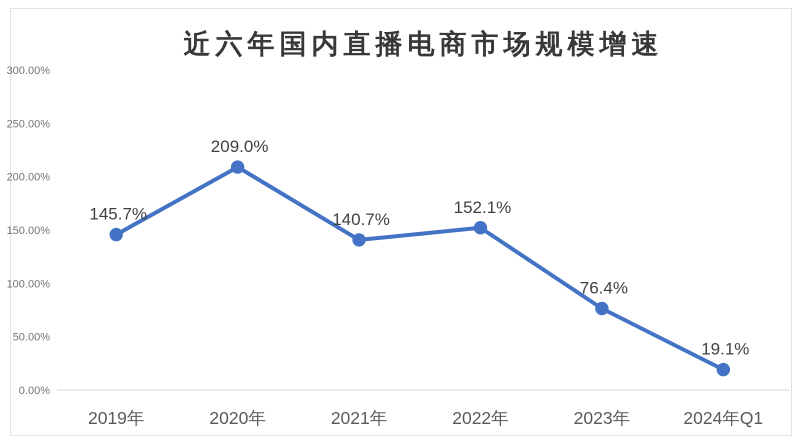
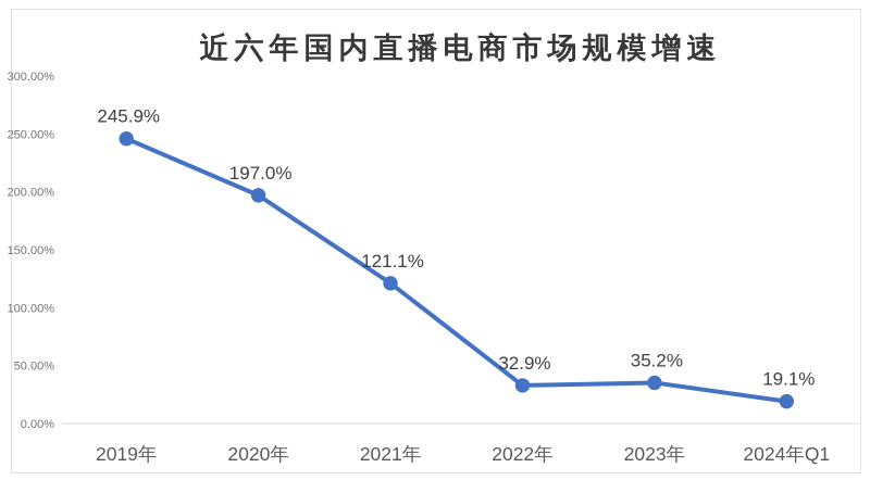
2019年: 145.7% -> 245.9%
2020年: 209.0% -> 197.0%
2021年: 140.7% -> 121.1%
2022年: 152.1% -> 32.9%
2023年: 76.4% -> 35.2%
